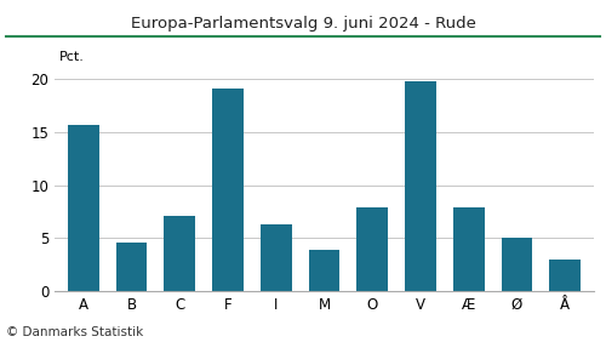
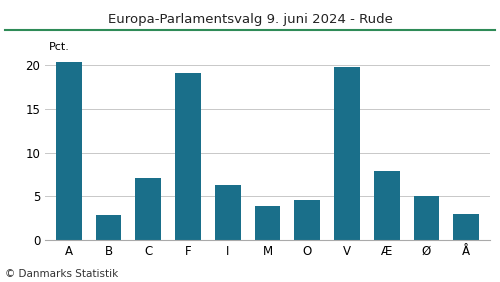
A: 15.7 -> 20.4
B: 4.5 -> 2.8
O: 7.9 -> 4.6
